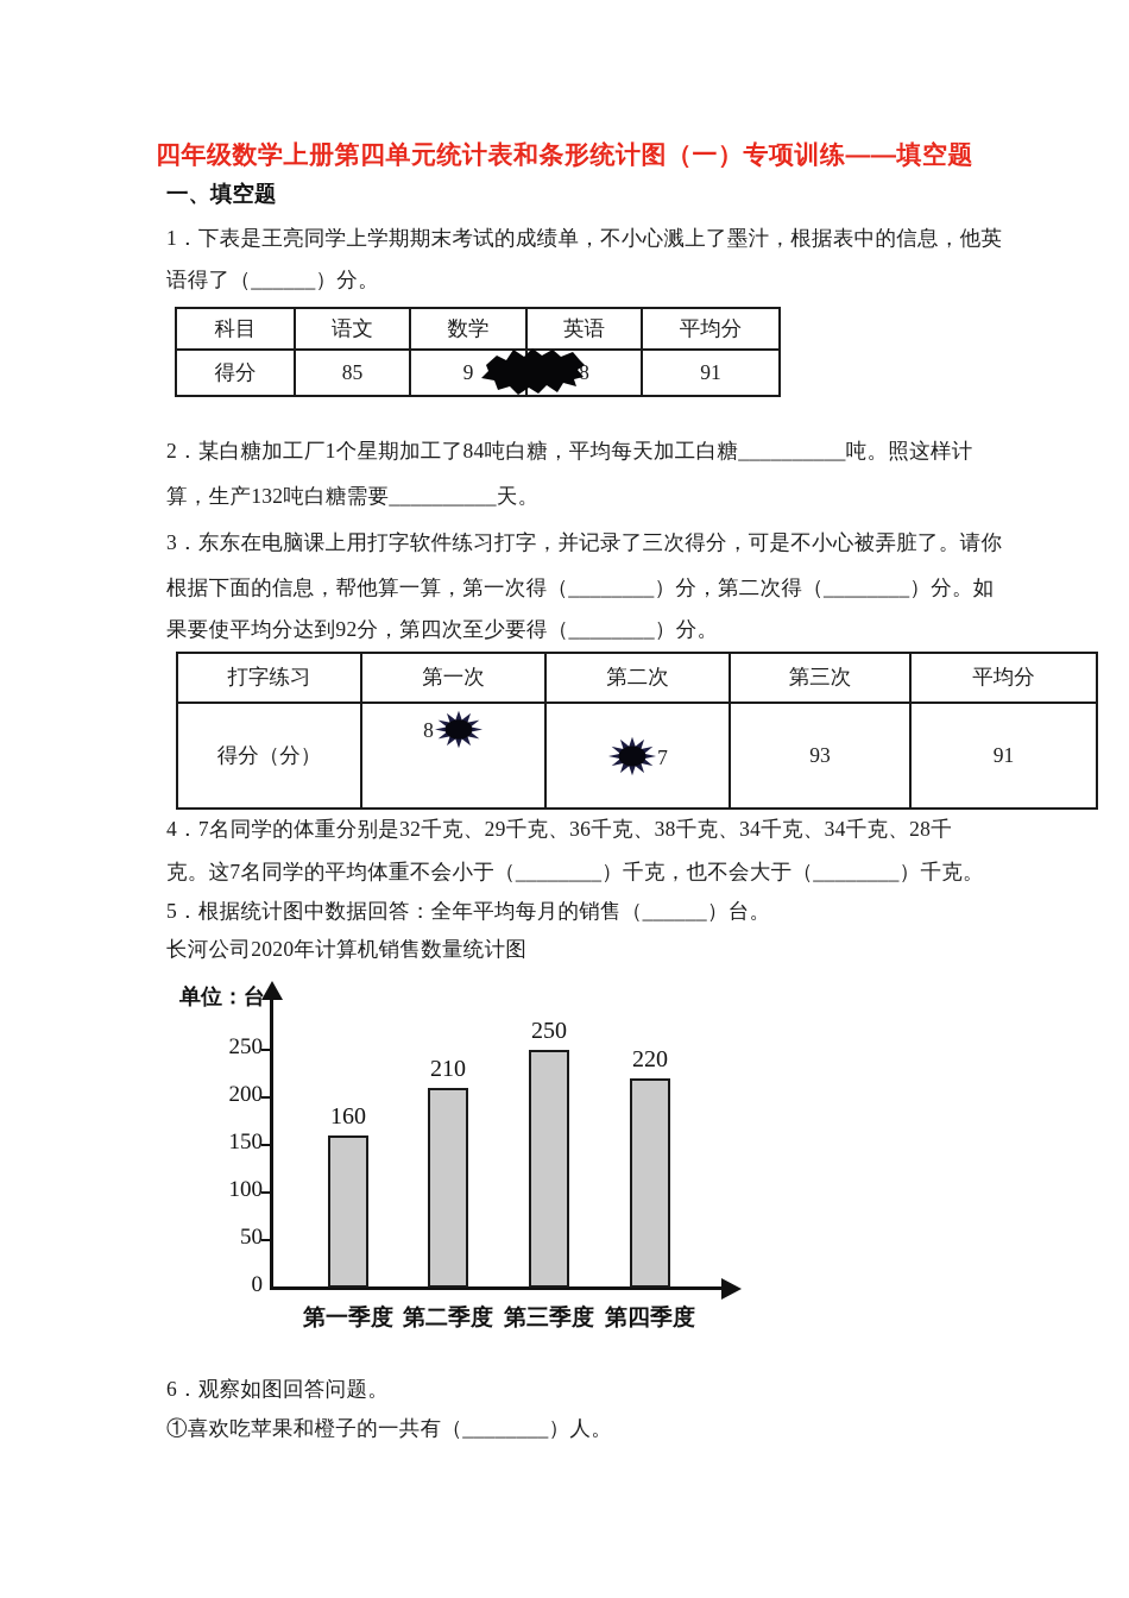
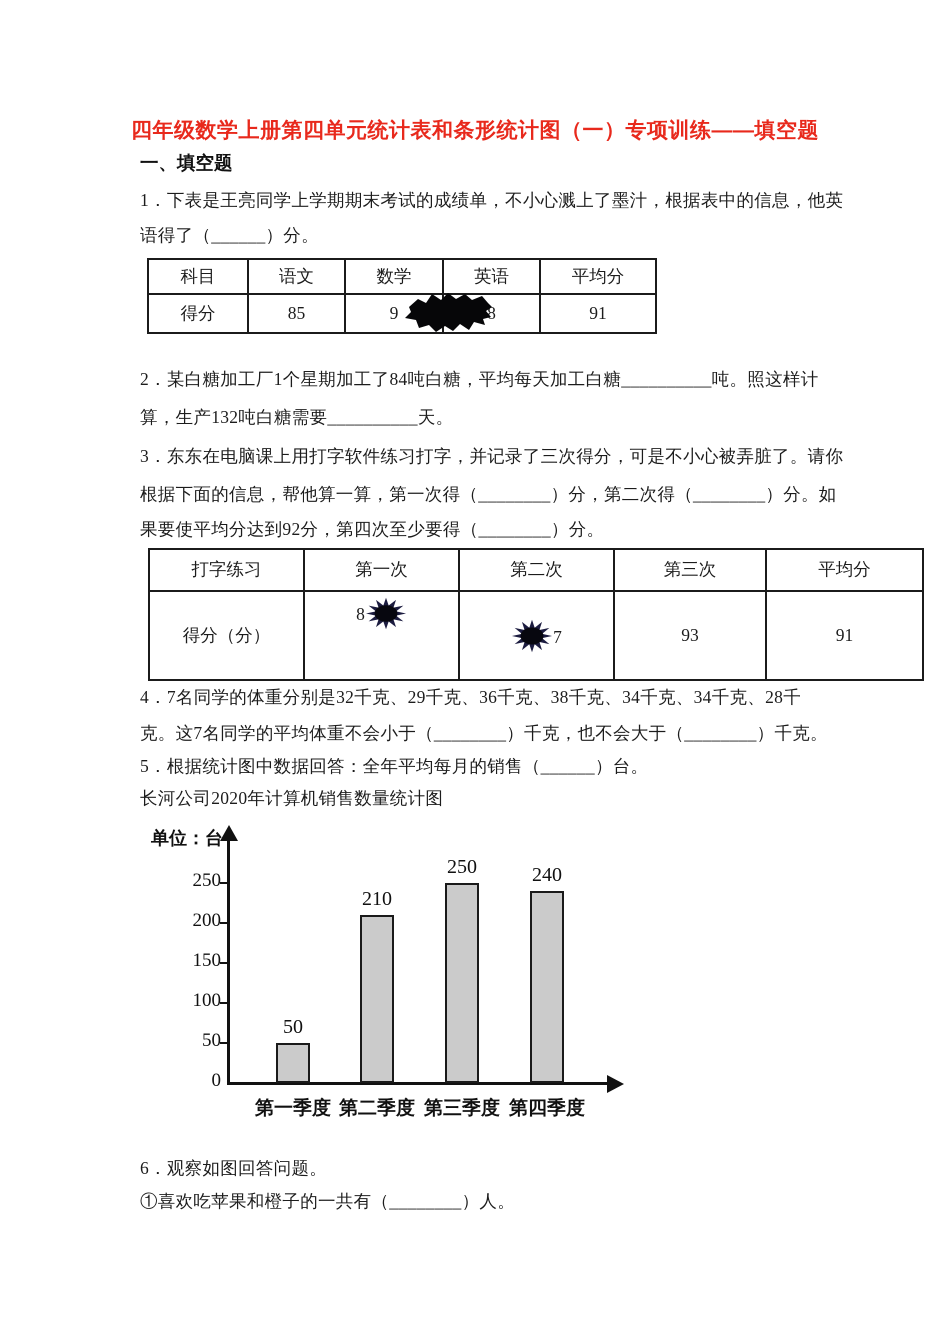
第一季度: 160 -> 50
第四季度: 220 -> 240
